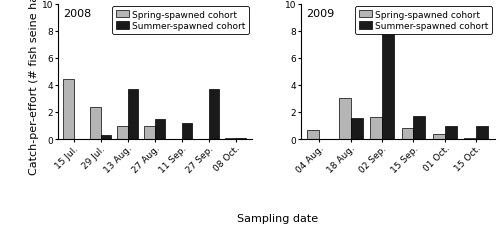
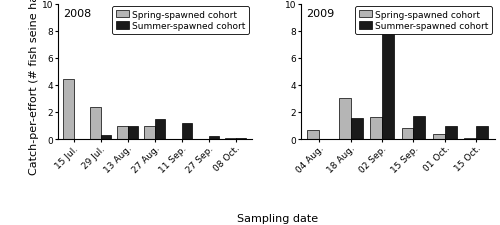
Summer-spawned cohort/13 Aug.: 3.7 -> 1.0
Summer-spawned cohort/27 Sep.: 3.7 -> 0.2
